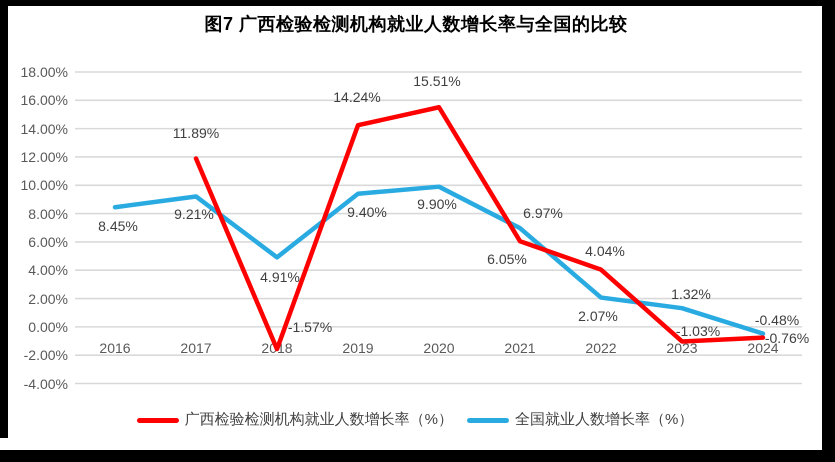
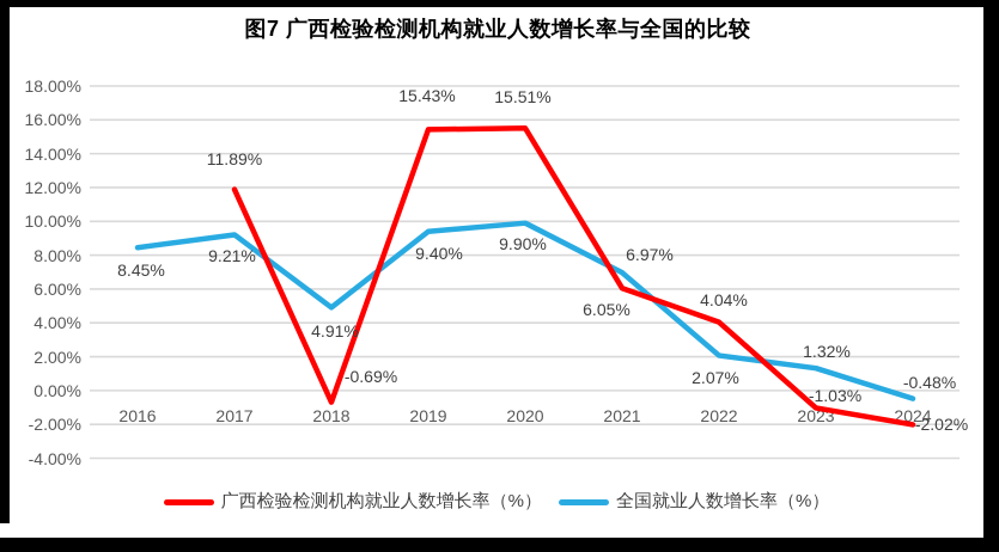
广西检验检测机构就业人数增长率（%）/2018: -1.57% -> -0.69%
广西检验检测机构就业人数增长率（%）/2019: 14.24% -> 15.43%
广西检验检测机构就业人数增长率（%）/2024: -0.76% -> -2.02%
